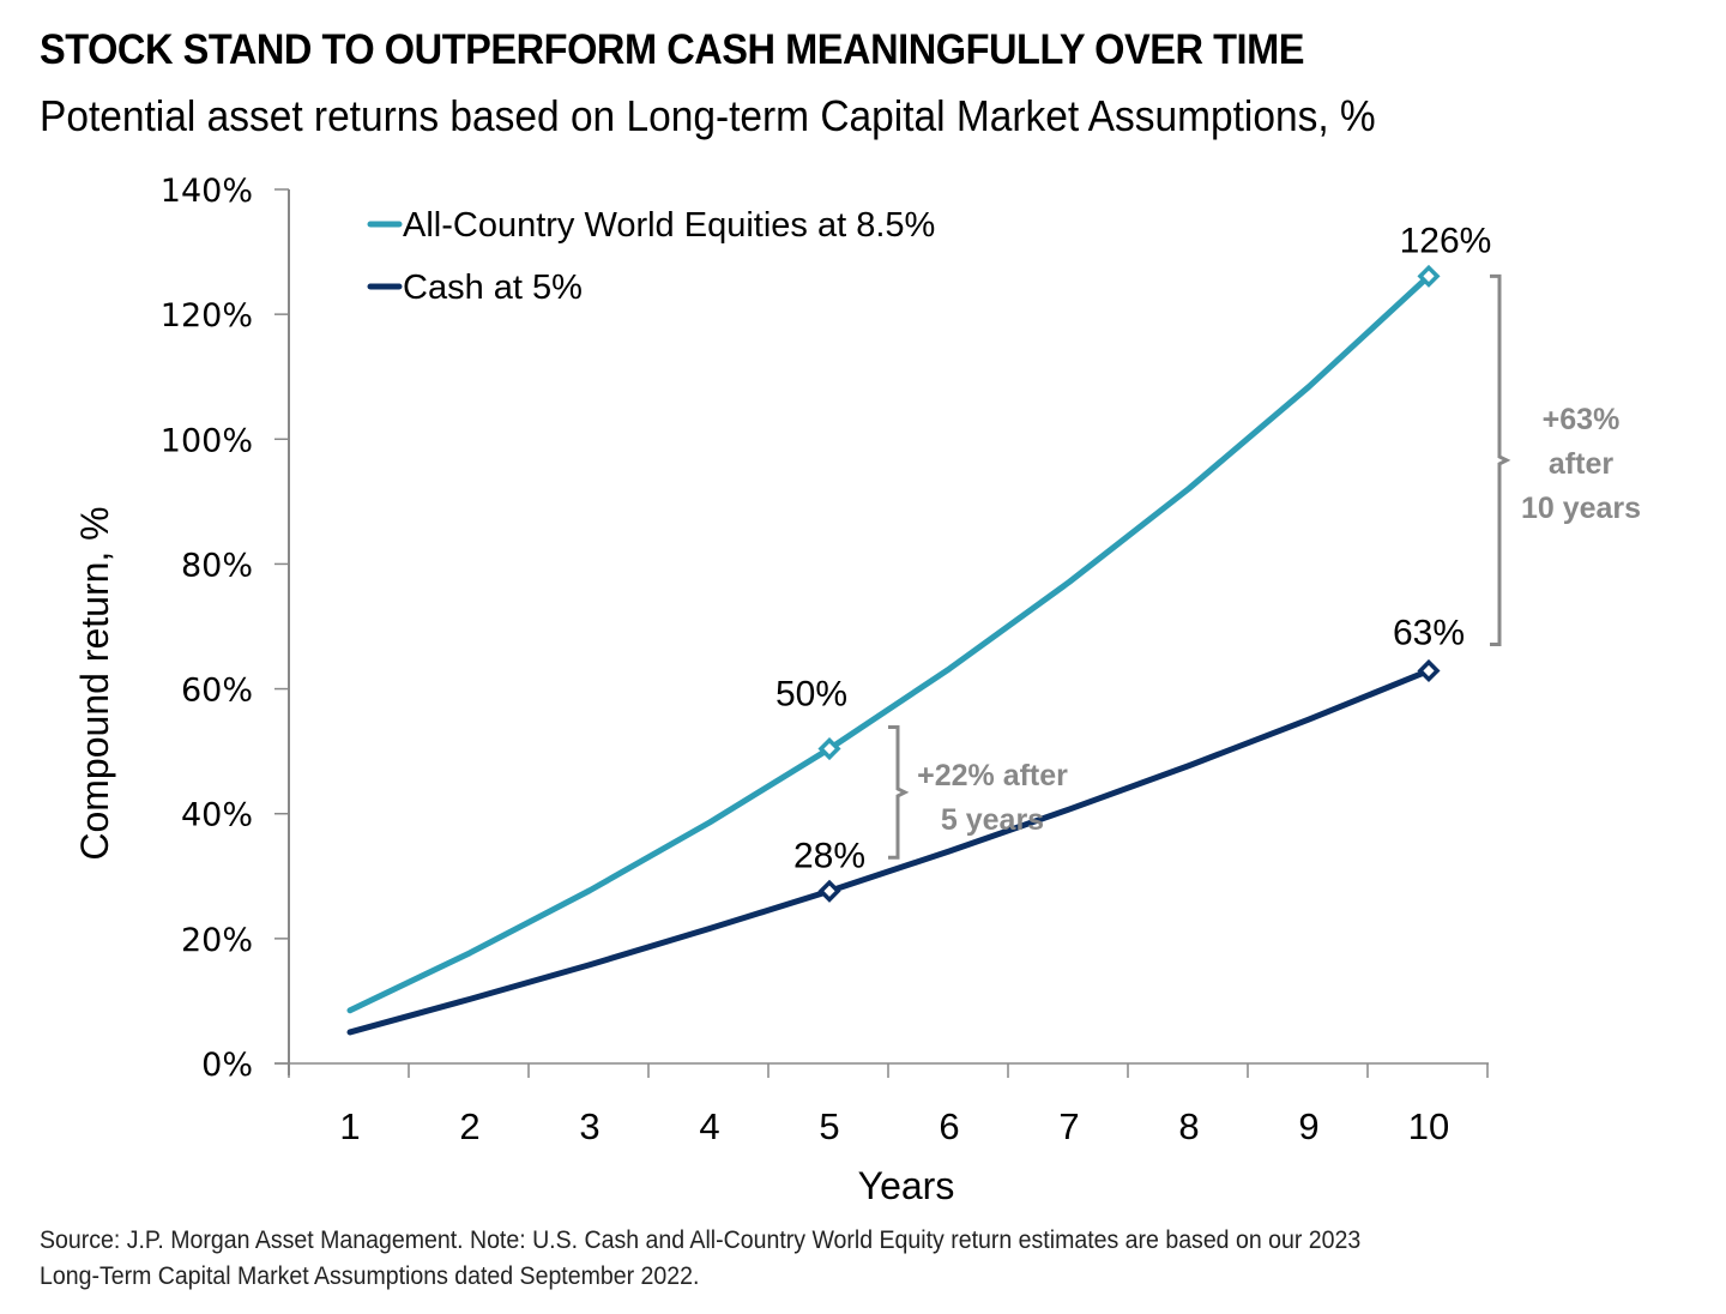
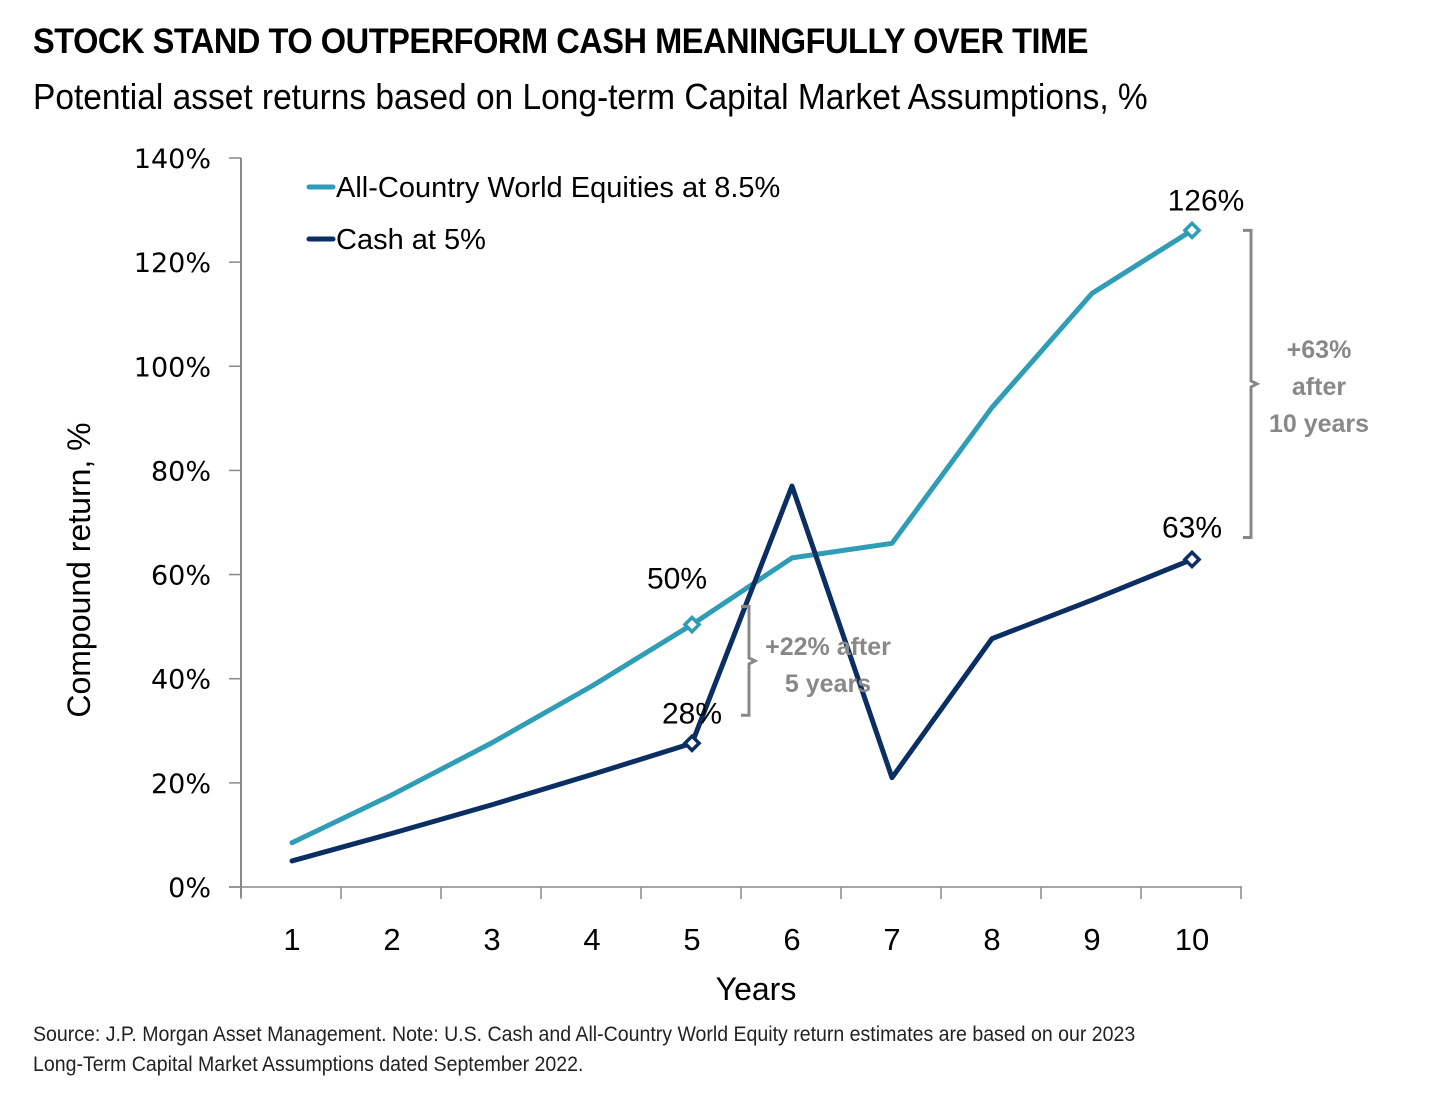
Cash at 5%/6: 34% -> 77%
All-Country World Equities at 8.5%/7: 77% -> 66%
Cash at 5%/7: 41% -> 21%
All-Country World Equities at 8.5%/9: 108% -> 114%
